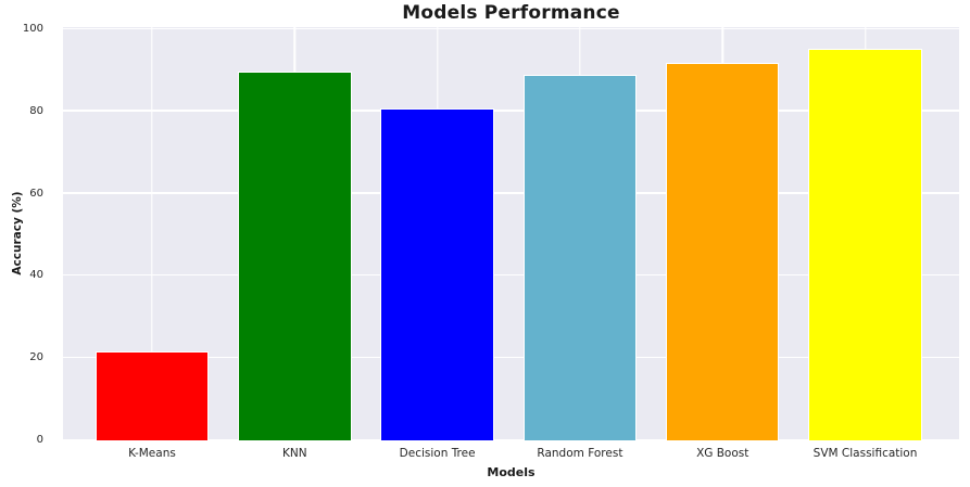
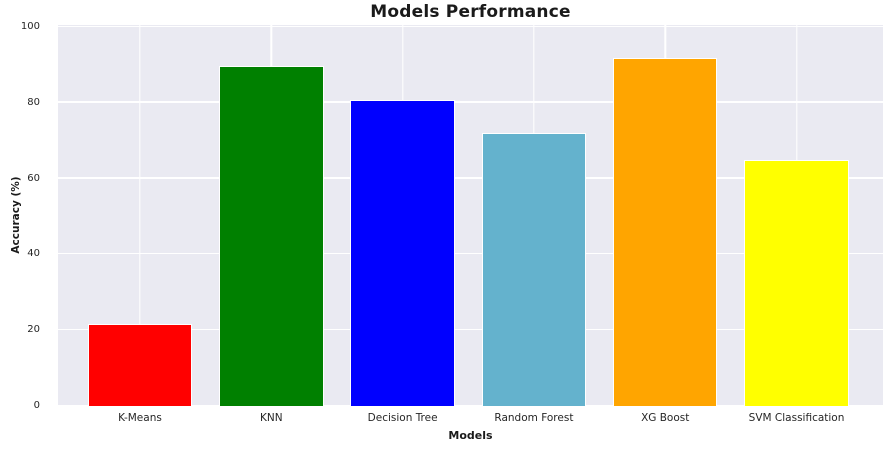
Random Forest: 89 -> 72
SVM Classification: 95 -> 65
